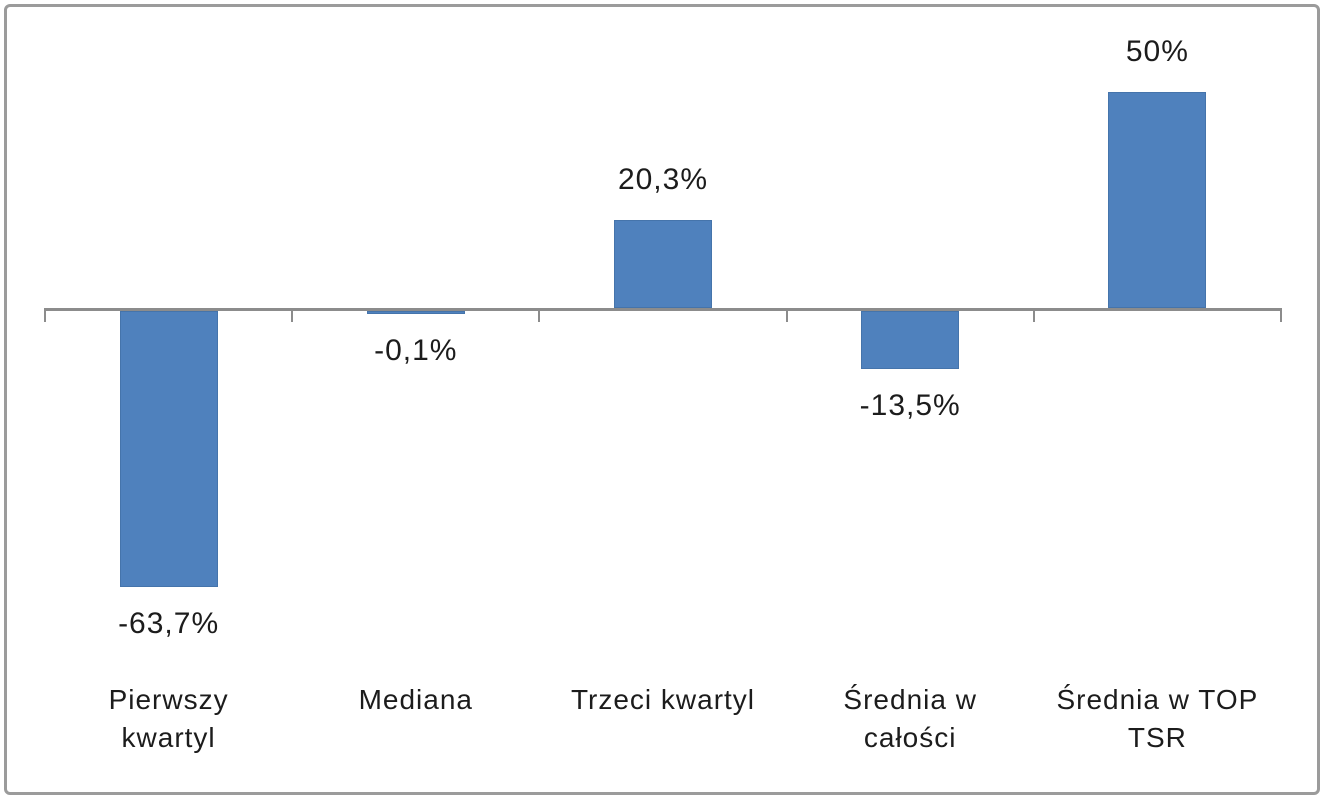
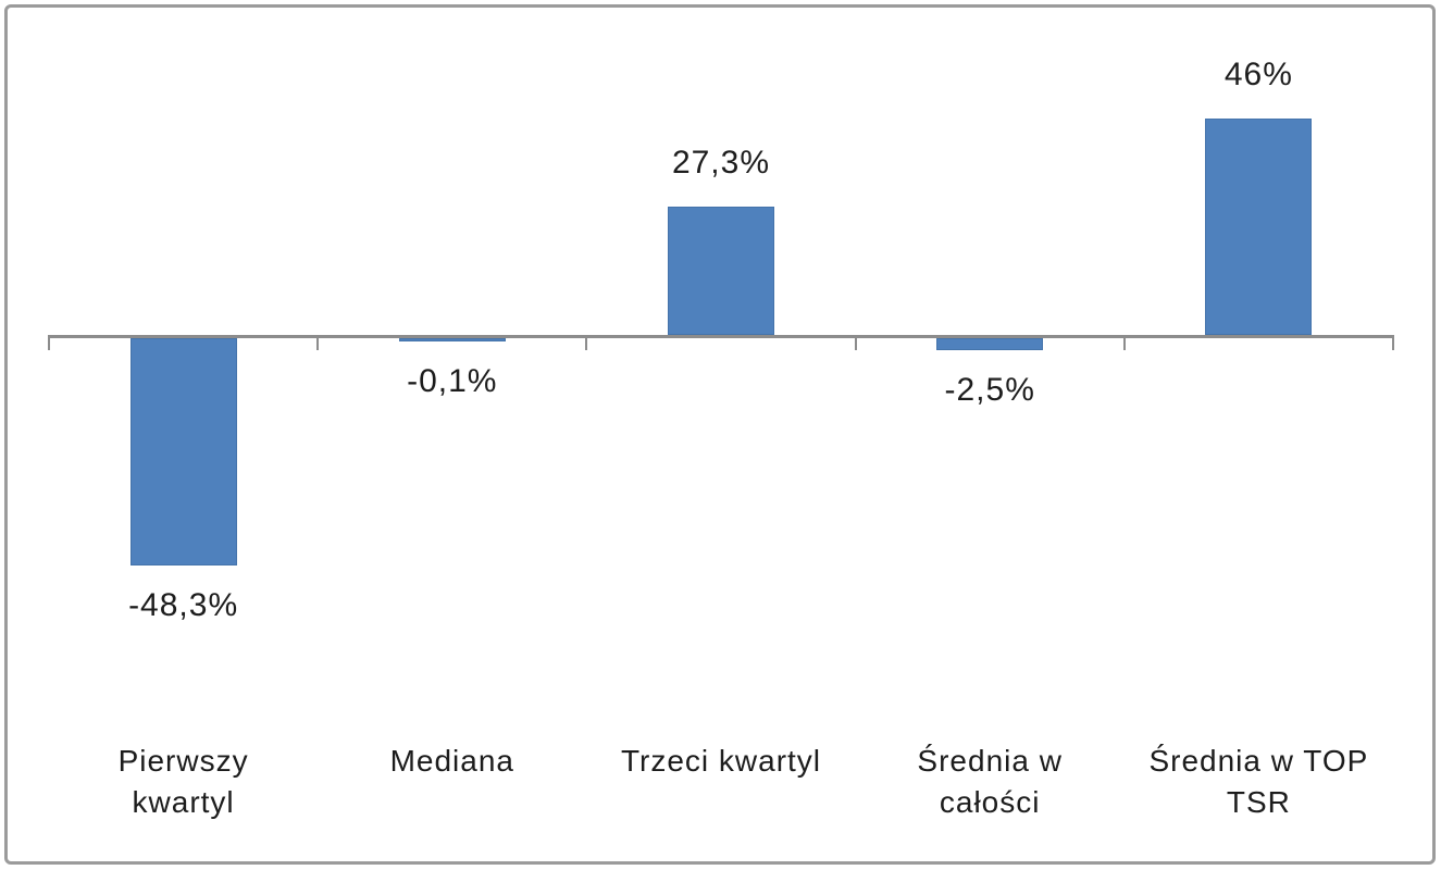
Pierwszy kwartyl: -63,7% -> -48,3%
Trzeci kwartyl: 20,3% -> 27,3%
Średnia w całości: -13,5% -> -2,5%
Średnia w TOP TSR: 50% -> 46%
